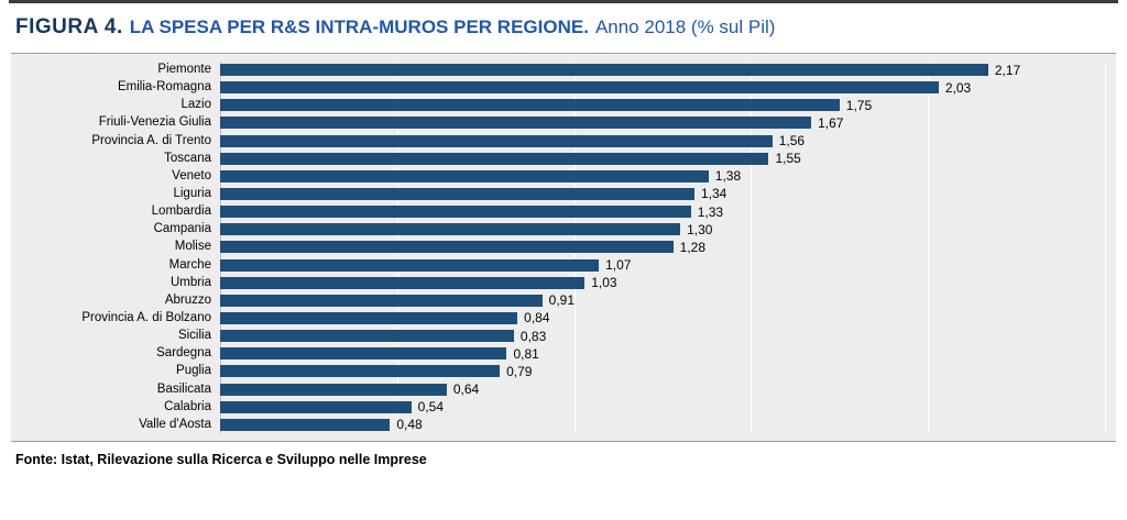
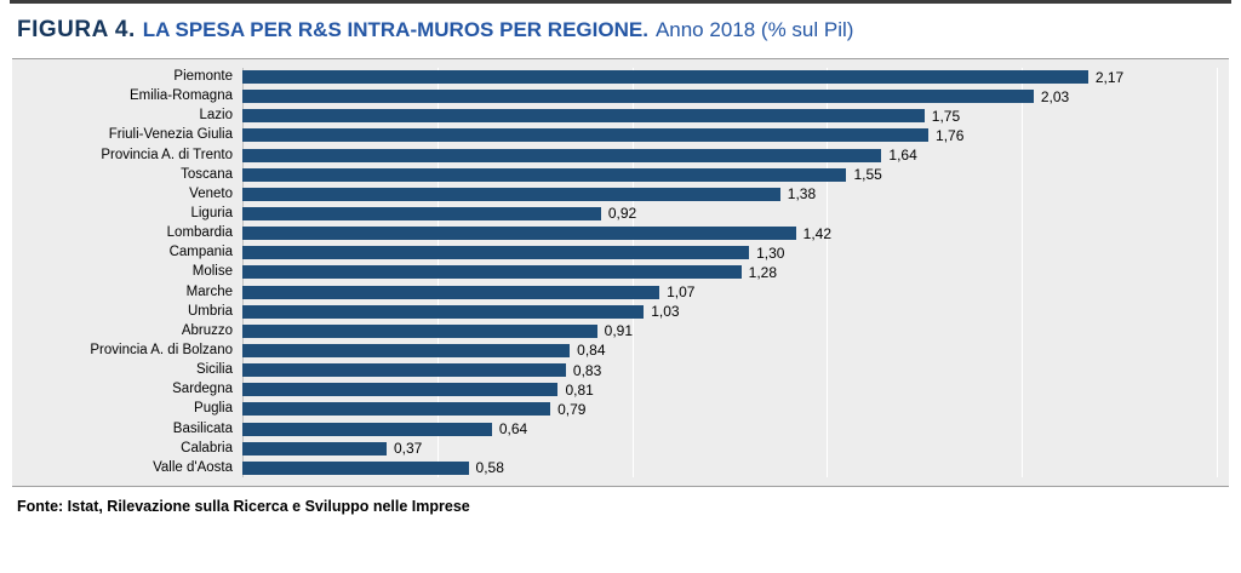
Friuli-Venezia Giulia: 1,67 -> 1,76
Provincia A. di Trento: 1,56 -> 1,64
Liguria: 1,34 -> 0,92
Lombardia: 1,33 -> 1,42
Calabria: 0,54 -> 0,37
Valle d'Aosta: 0,48 -> 0,58
